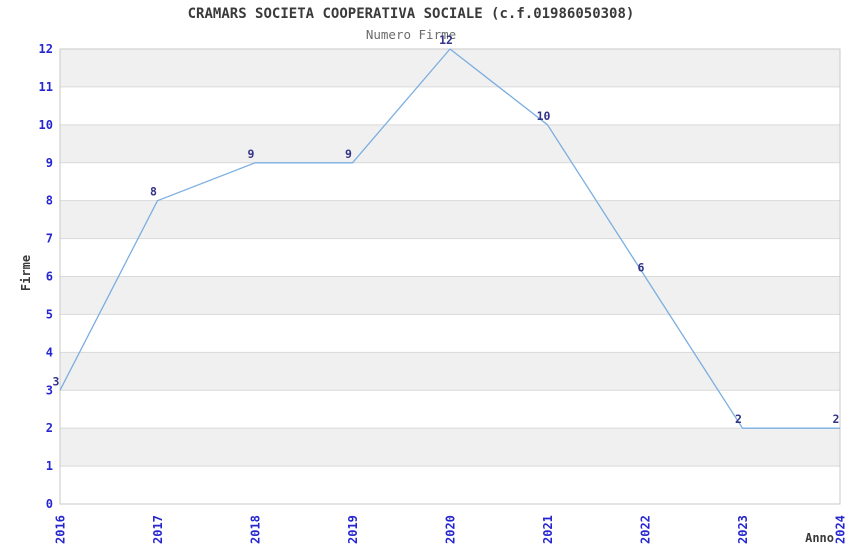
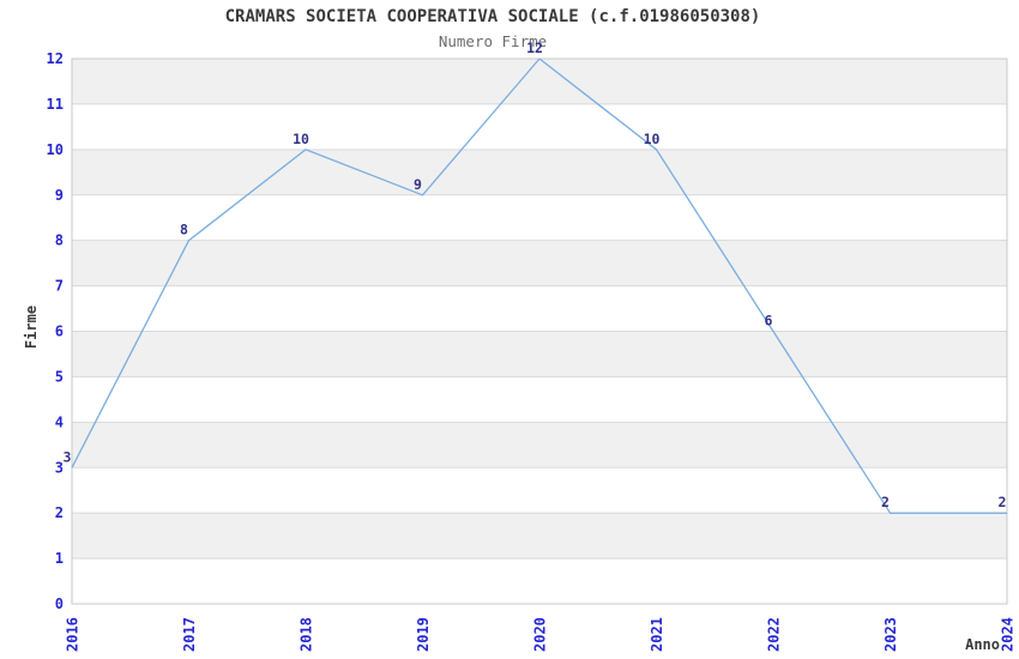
2018: 9 -> 10
